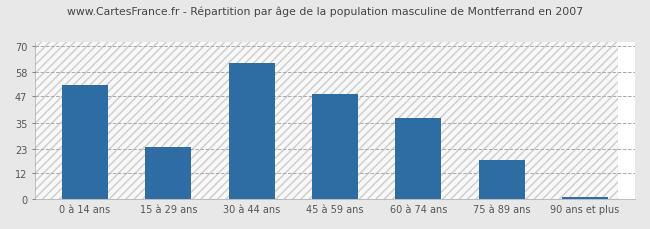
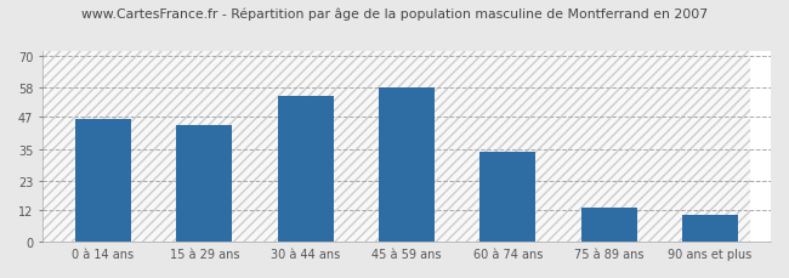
0 à 14 ans: 52 -> 46
15 à 29 ans: 24 -> 44
30 à 44 ans: 62 -> 55
45 à 59 ans: 48 -> 58
60 à 74 ans: 37 -> 34
75 à 89 ans: 18 -> 13
90 ans et plus: 1 -> 10
